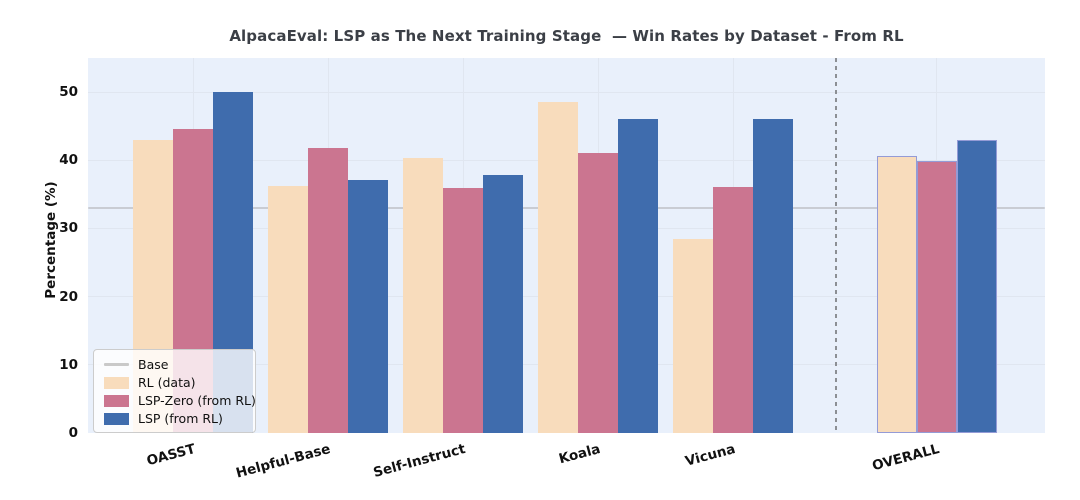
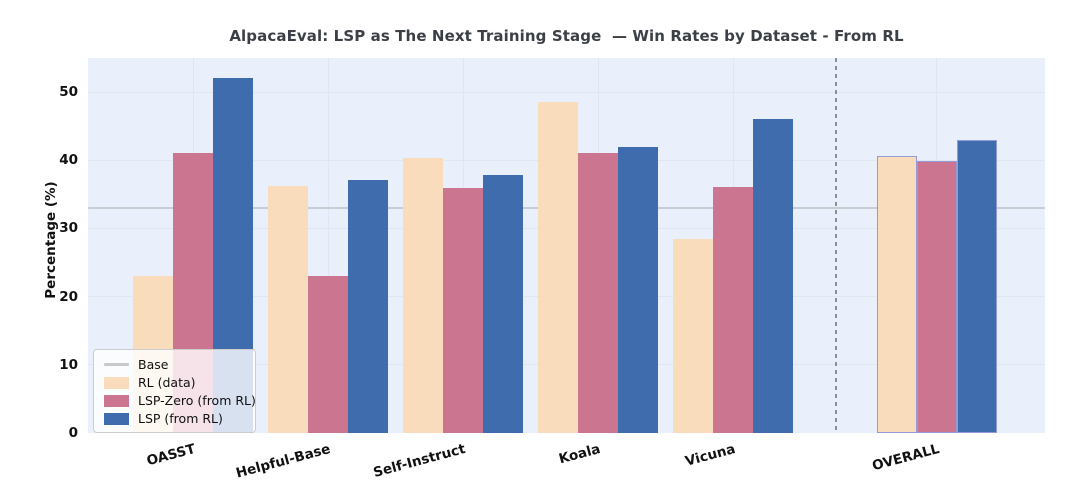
RL (data)/OASST: 43 -> 23
LSP-Zero (from RL)/OASST: 45 -> 41
LSP (from RL)/OASST: 50 -> 52
LSP-Zero (from RL)/Helpful-Base: 42 -> 23
LSP (from RL)/Koala: 46 -> 42
